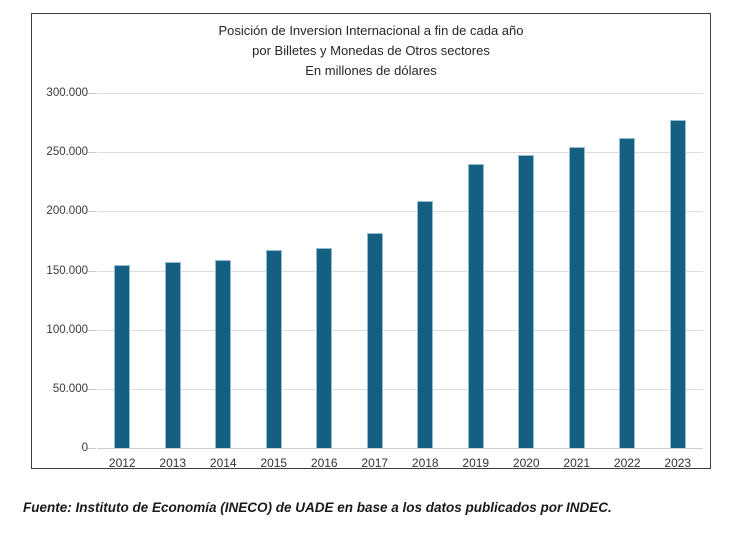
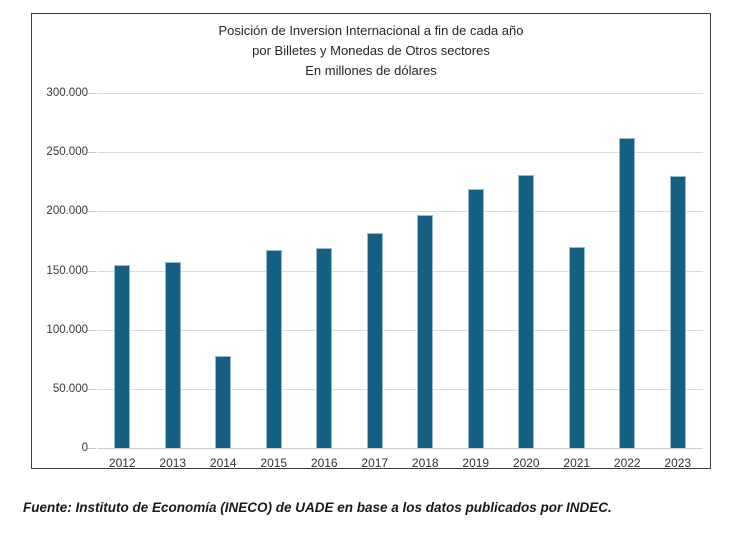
2014: 159000 -> 78000
2018: 208000 -> 197000
2019: 240000 -> 219000
2020: 248000 -> 231000
2021: 254000 -> 170000
2023: 278000 -> 230000
